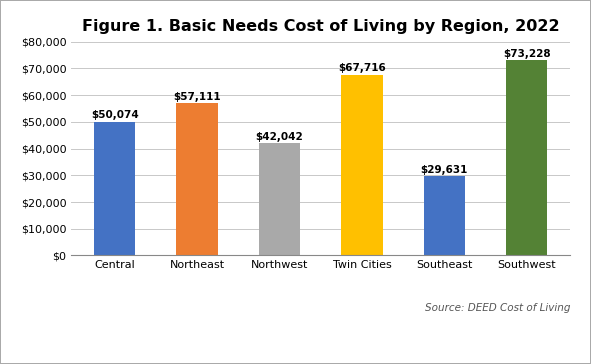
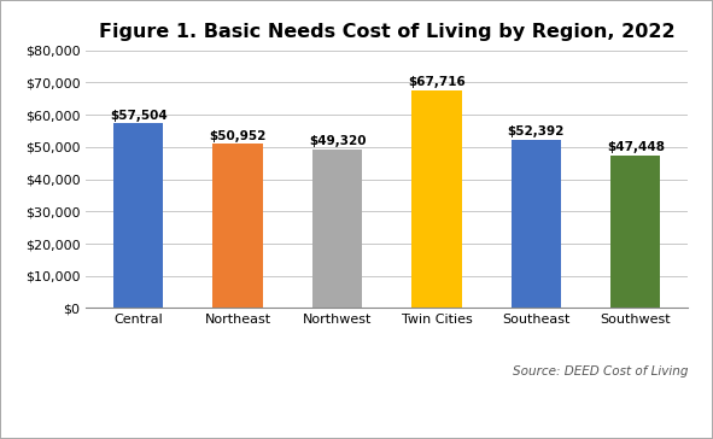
Central: $50,074 -> $57,504
Northeast: $57,111 -> $50,952
Northwest: $42,042 -> $49,320
Southeast: $29,631 -> $52,392
Southwest: $73,228 -> $47,448
